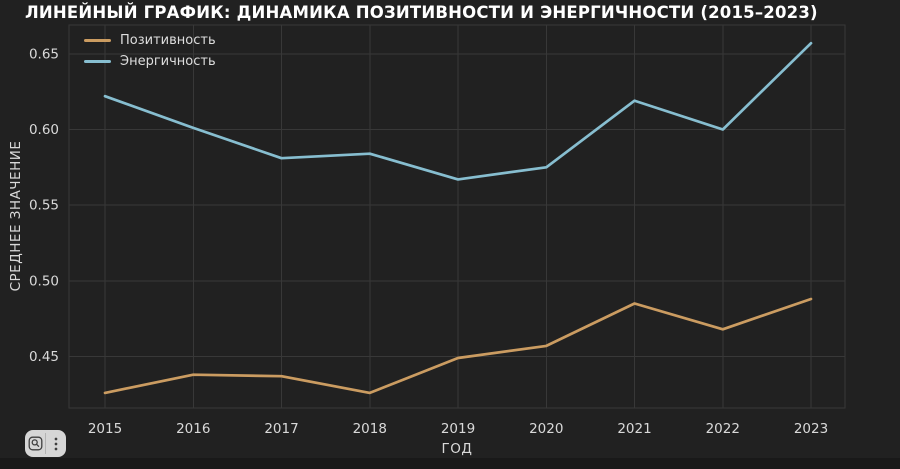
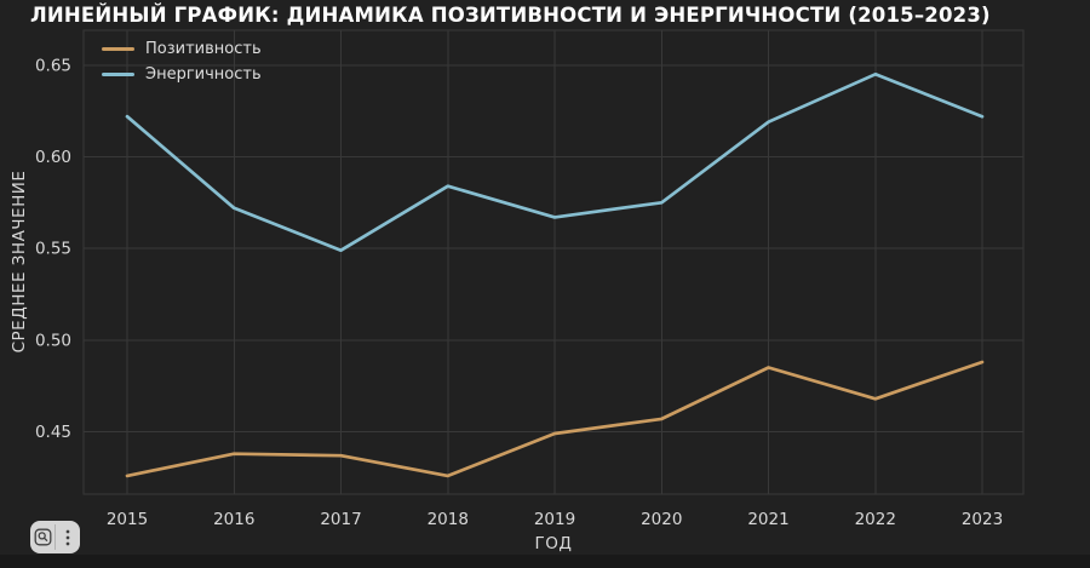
Энергичность/2016: 0.601 -> 0.572
Энергичность/2017: 0.581 -> 0.549
Энергичность/2022: 0.600 -> 0.645
Энергичность/2023: 0.657 -> 0.622
